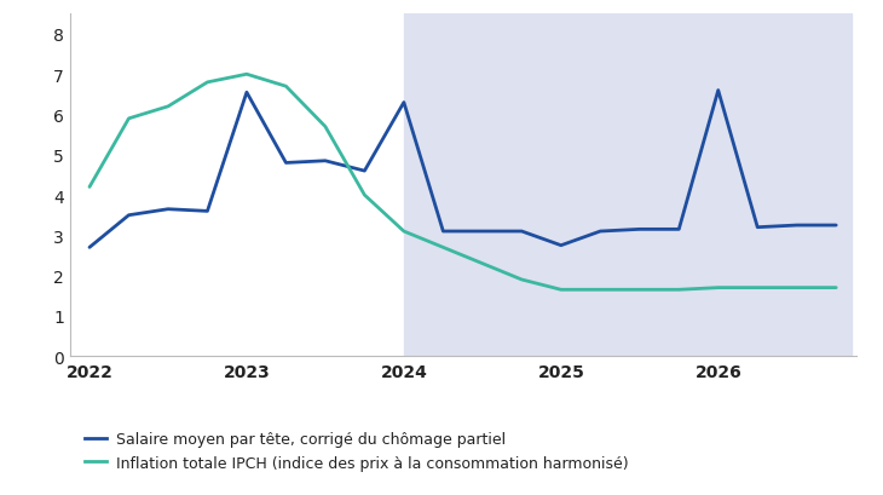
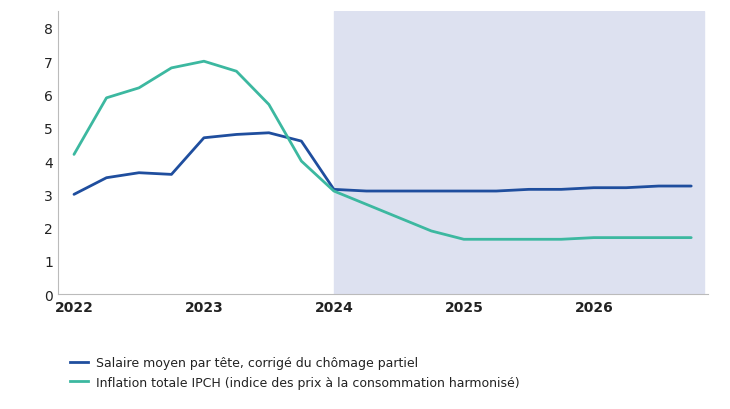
Salaire moyen par tête, corrigé du chômage partiel/2022: 2.70 -> 3.00
Salaire moyen par tête, corrigé du chômage partiel/2023: 6.55 -> 4.70
Salaire moyen par tête, corrigé du chômage partiel/2024: 6.30 -> 3.15
Salaire moyen par tête, corrigé du chômage partiel/2025: 2.75 -> 3.10
Salaire moyen par tête, corrigé du chômage partiel/2026: 6.60 -> 3.20
